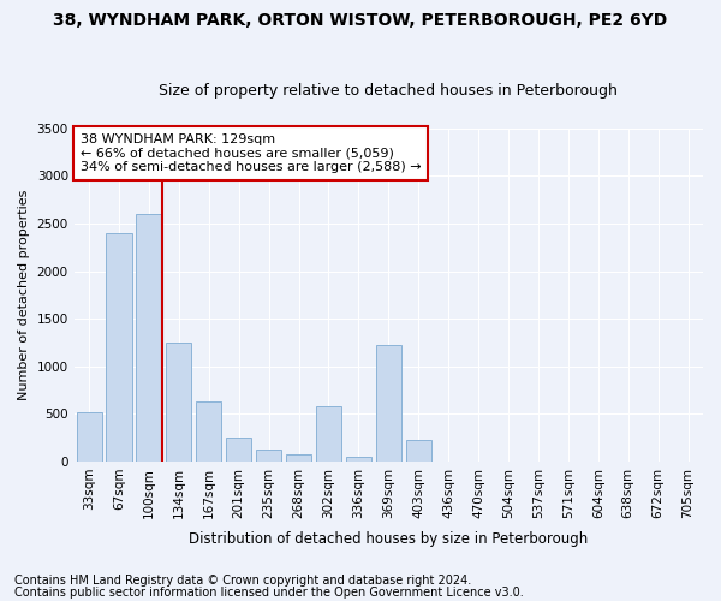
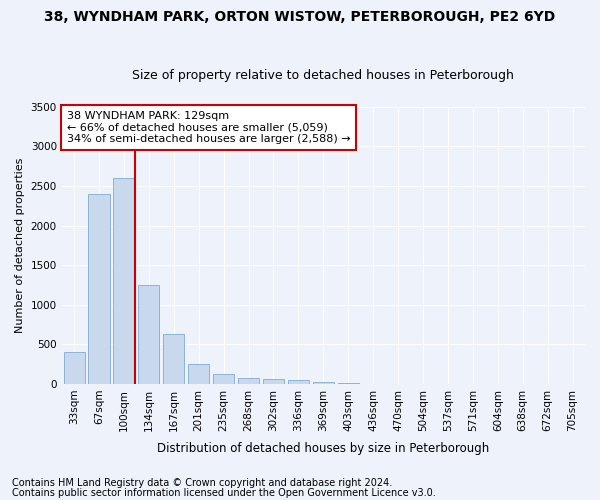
33sqm: 520 -> 400
302sqm: 580 -> 60
369sqm: 1220 -> 30
403sqm: 220 -> 10
